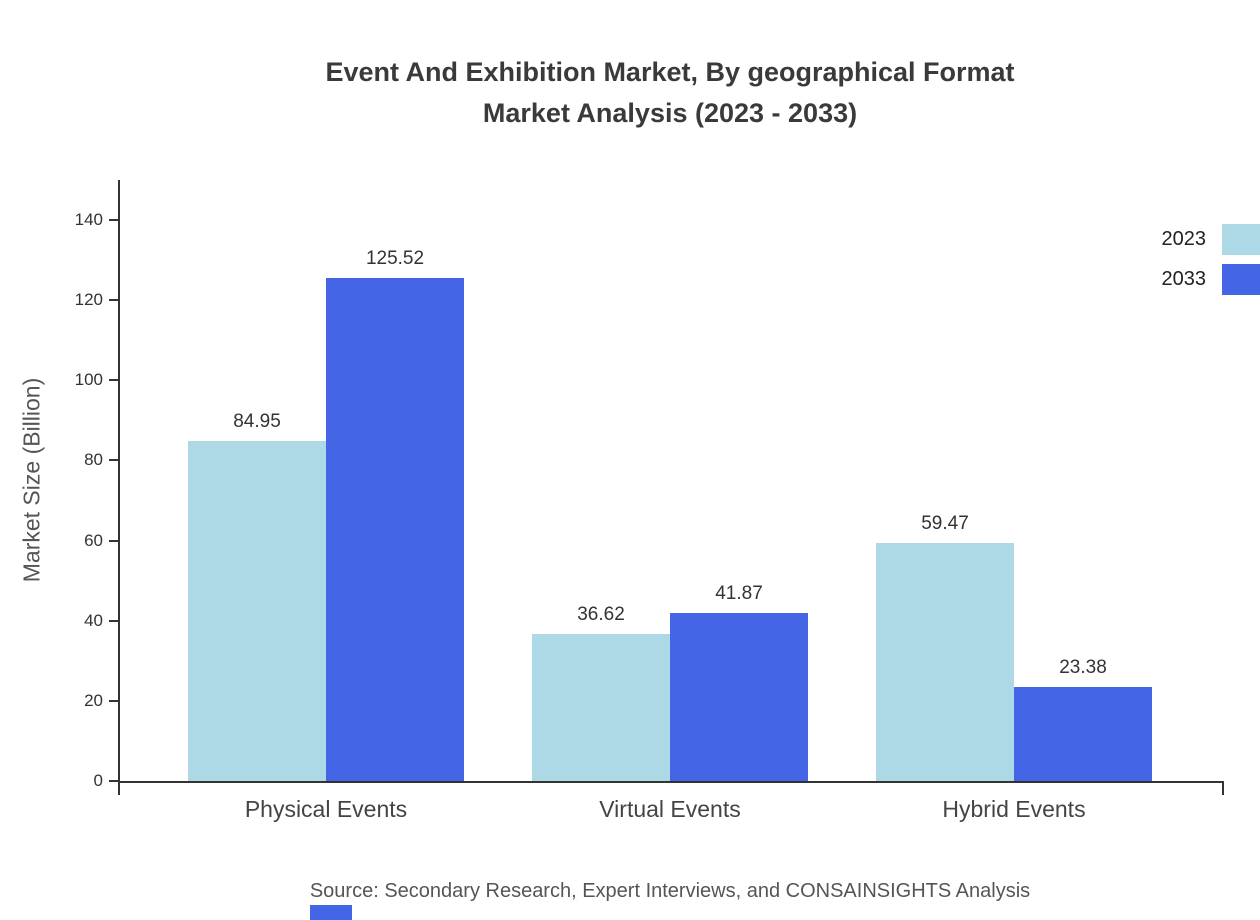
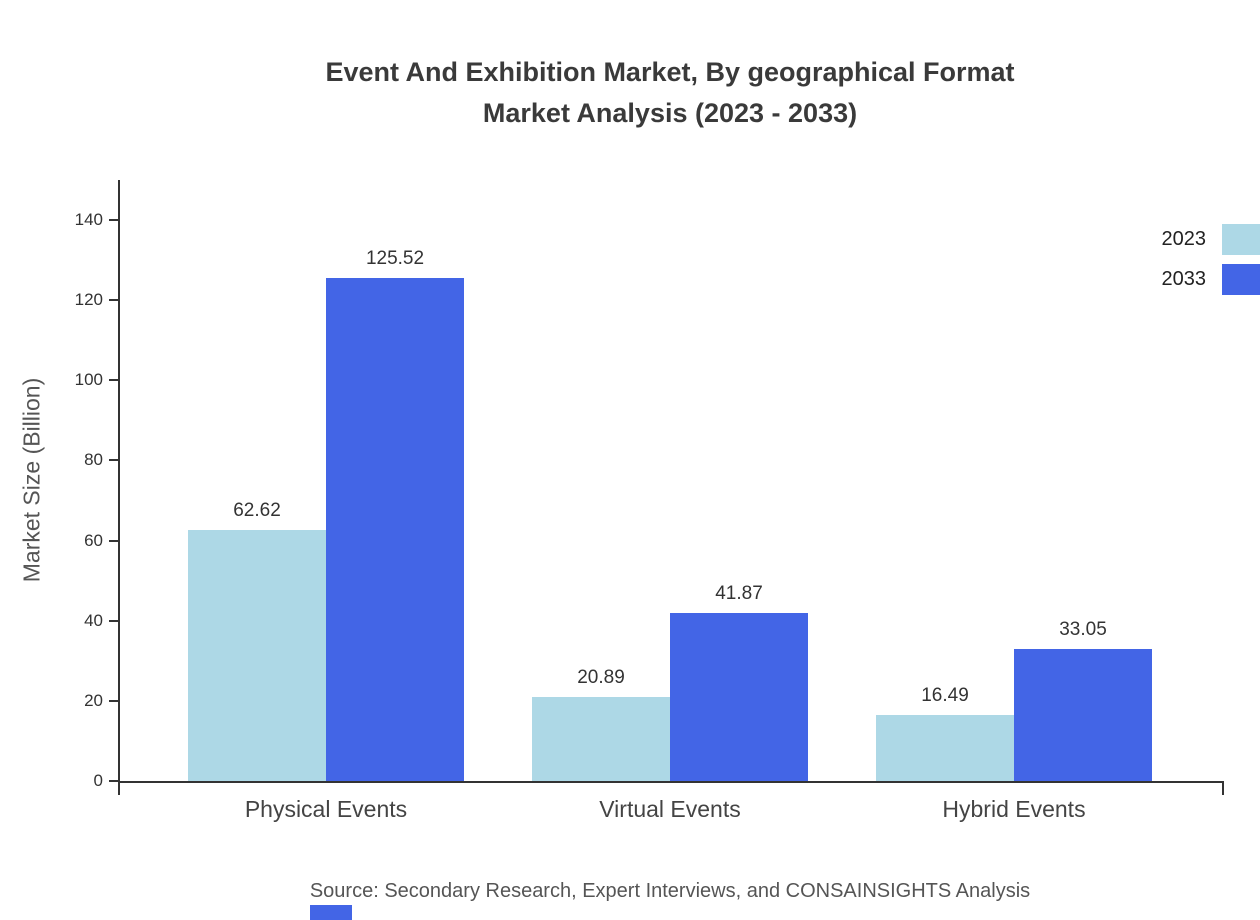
2023/Physical Events: 84.95 -> 62.62
2023/Virtual Events: 36.62 -> 20.89
2023/Hybrid Events: 59.47 -> 16.49
2033/Hybrid Events: 23.38 -> 33.05
